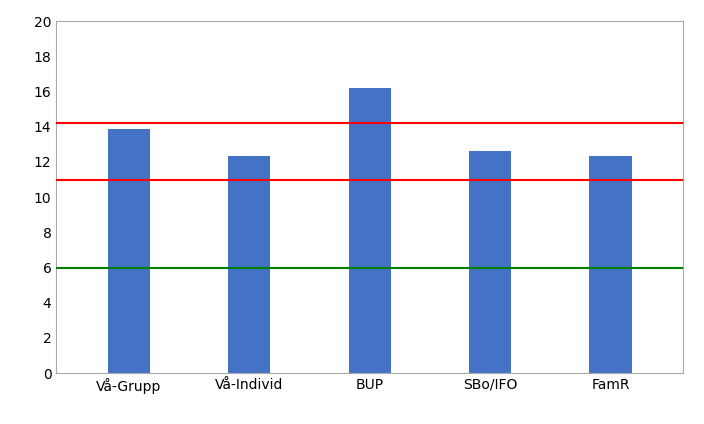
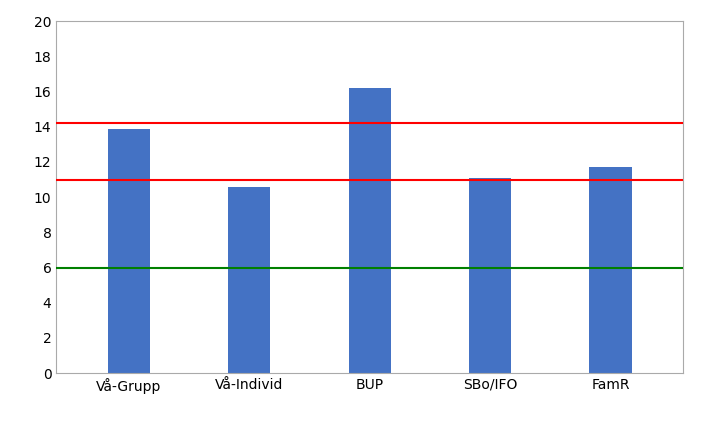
Vå-Individ: 12.3 -> 10.6
SBo/IFO: 12.6 -> 11.1
FamR: 12.3 -> 11.7
